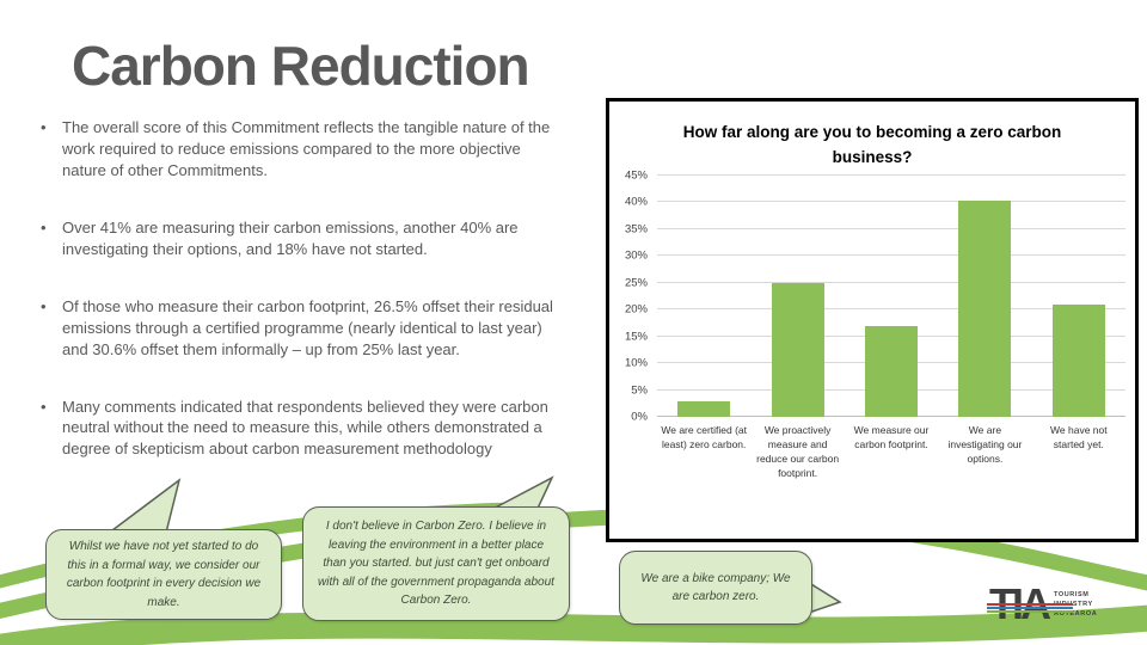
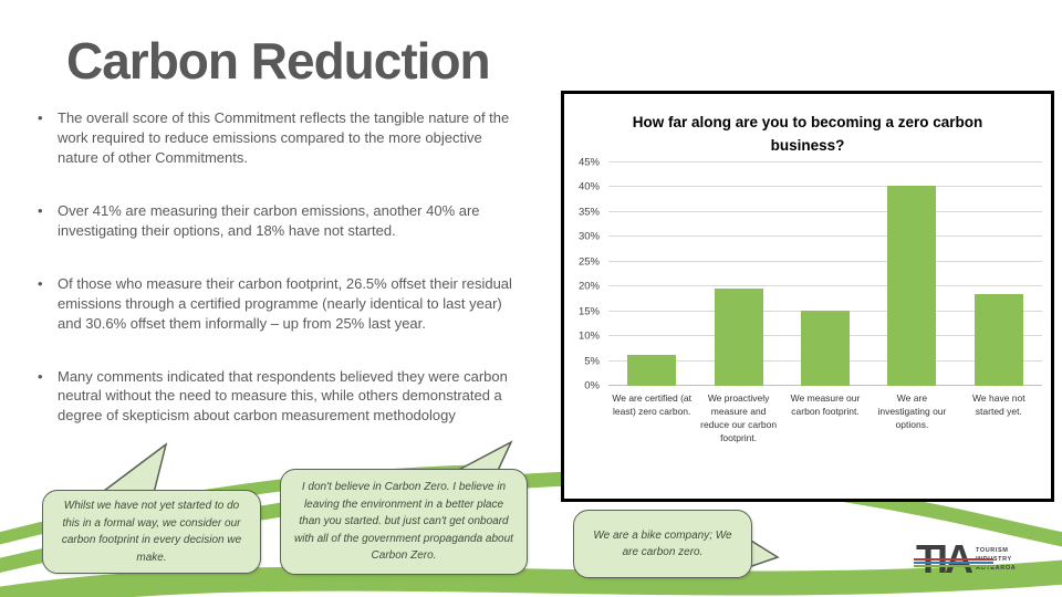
We are certified (at least) zero carbon.: 3% -> 6%
We proactively measure and reduce our carbon footprint.: 25% -> 20%
We measure our carbon footprint.: 17% -> 15%
We have not started yet.: 21% -> 19%
